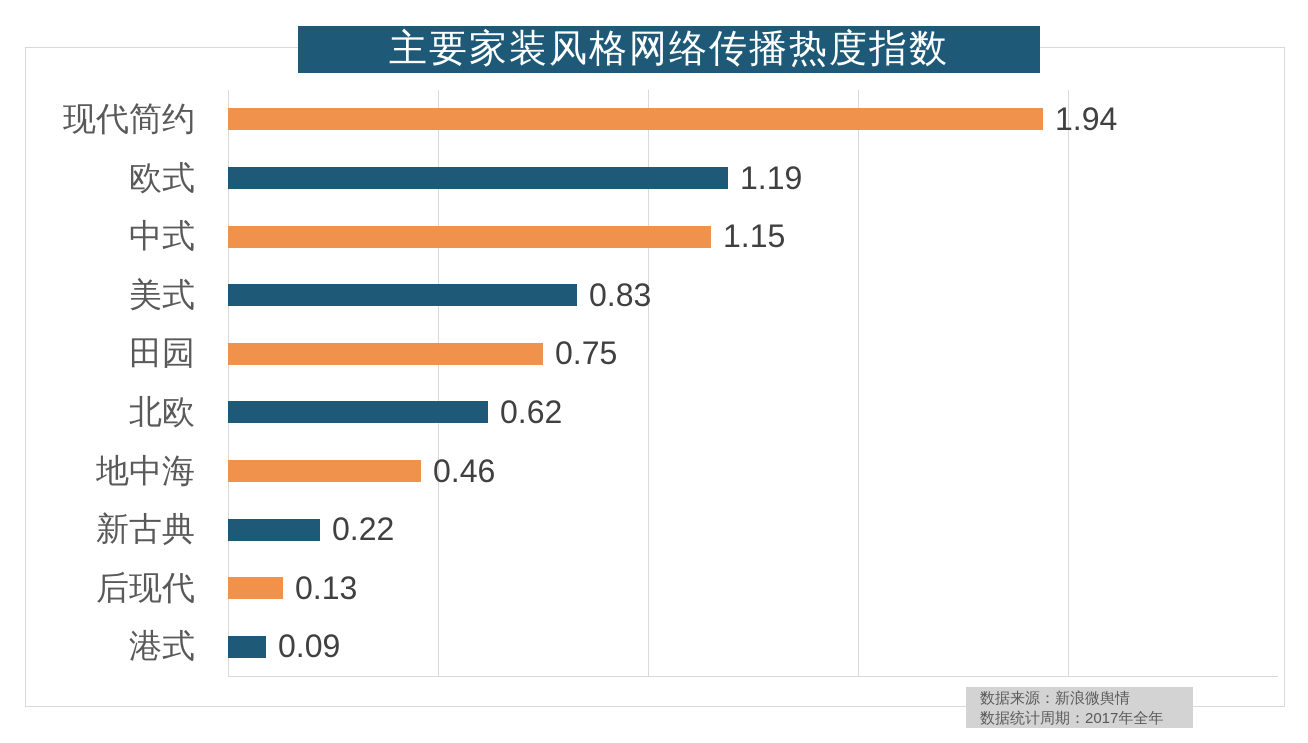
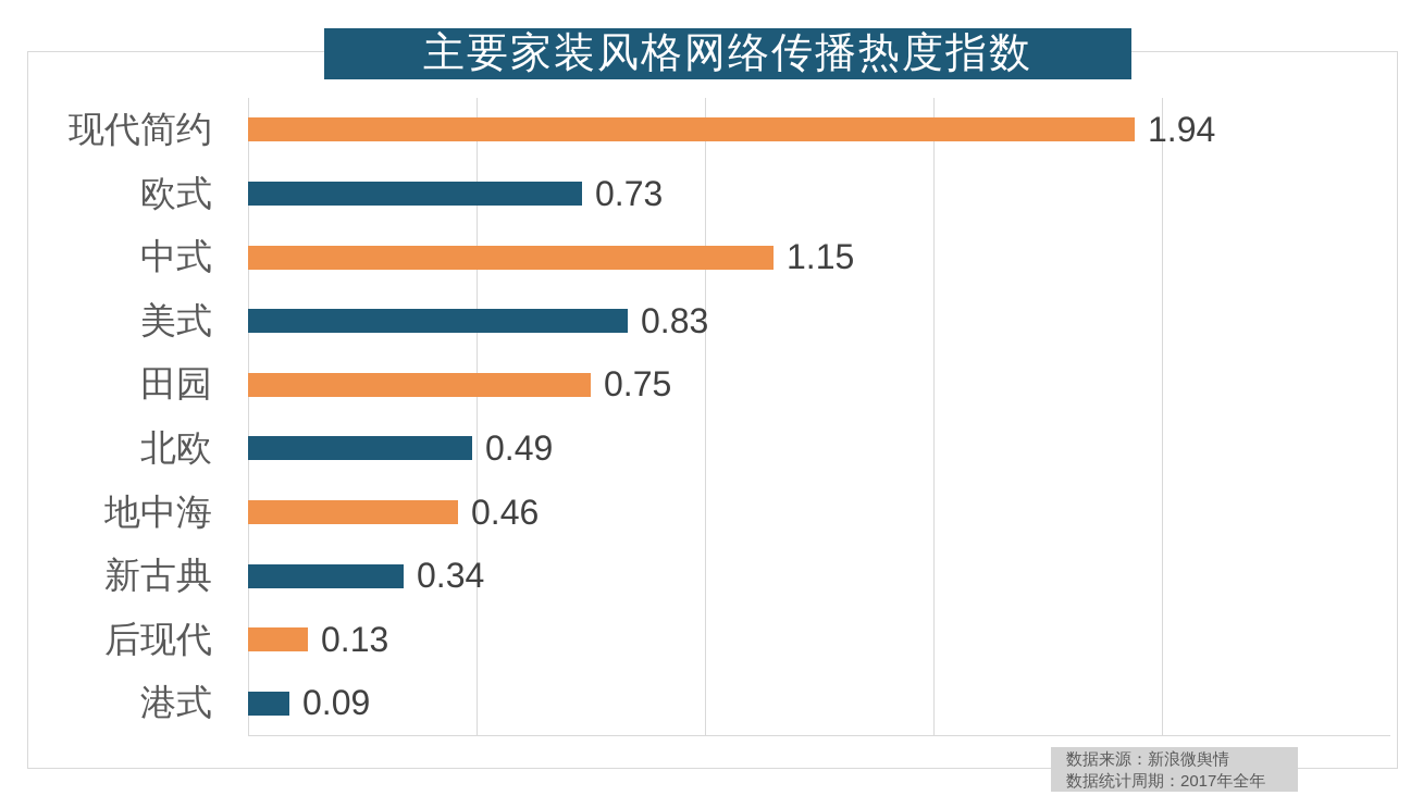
欧式: 1.19 -> 0.73
北欧: 0.62 -> 0.49
新古典: 0.22 -> 0.34
